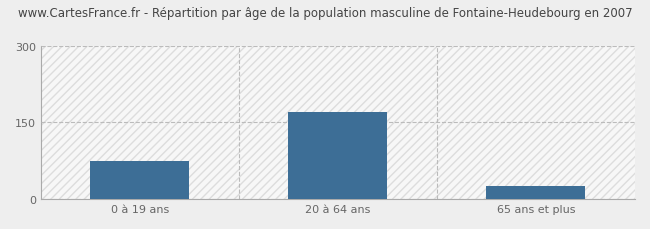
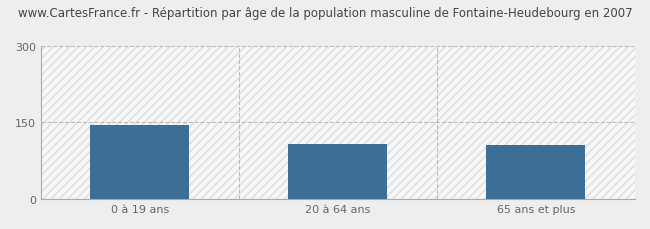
0 à 19 ans: 75 -> 144
20 à 64 ans: 170 -> 108
65 ans et plus: 25 -> 106
